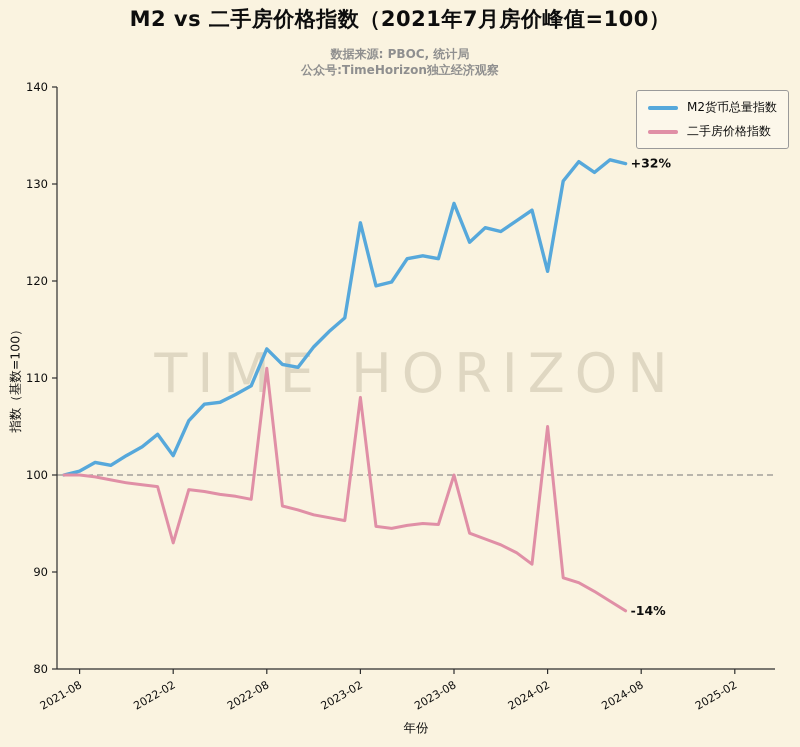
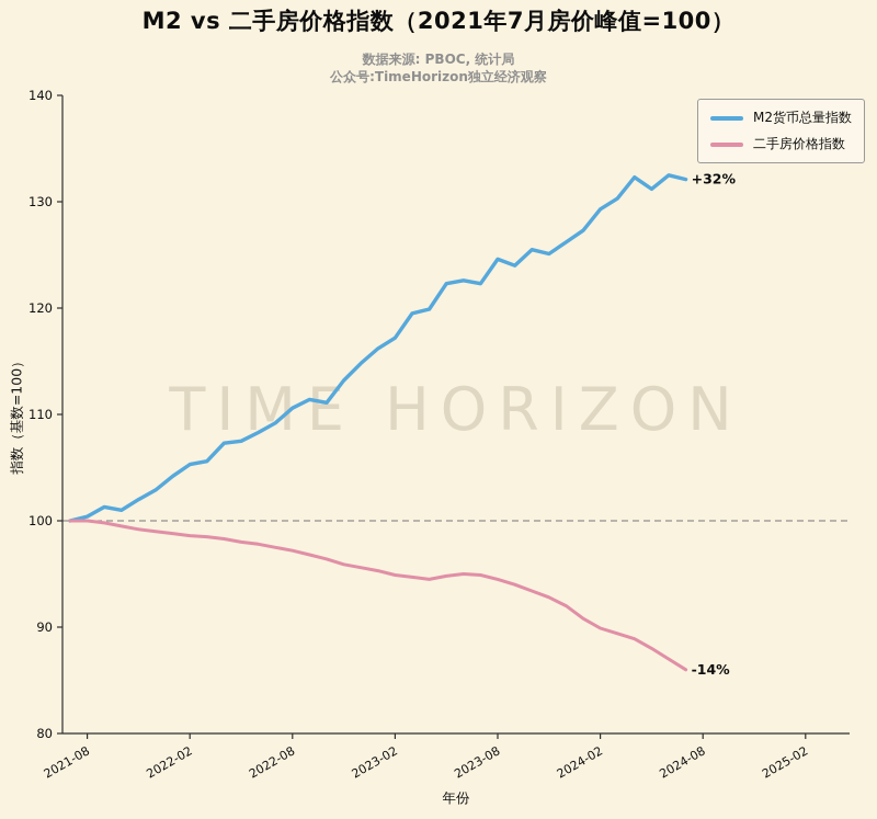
M2货币总量指数/2022-02: 102 -> 105
二手房价格指数/2022-02: 93 -> 99
M2货币总量指数/2022-08: 113 -> 111
二手房价格指数/2022-08: 111 -> 97
M2货币总量指数/2023-02: 126 -> 117
二手房价格指数/2023-02: 108 -> 95
M2货币总量指数/2023-08: 128 -> 125
二手房价格指数/2023-08: 100 -> 94
M2货币总量指数/2024-02: 121 -> 129
二手房价格指数/2024-02: 105 -> 90
